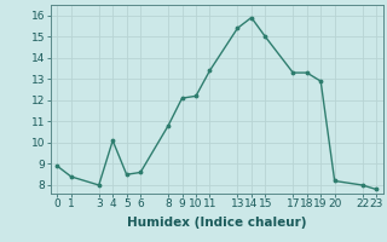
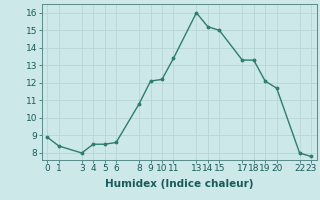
4: 10.1 -> 8.5
13: 15.4 -> 16.0
14: 15.9 -> 15.2
19: 12.9 -> 12.1
20: 8.2 -> 11.7
